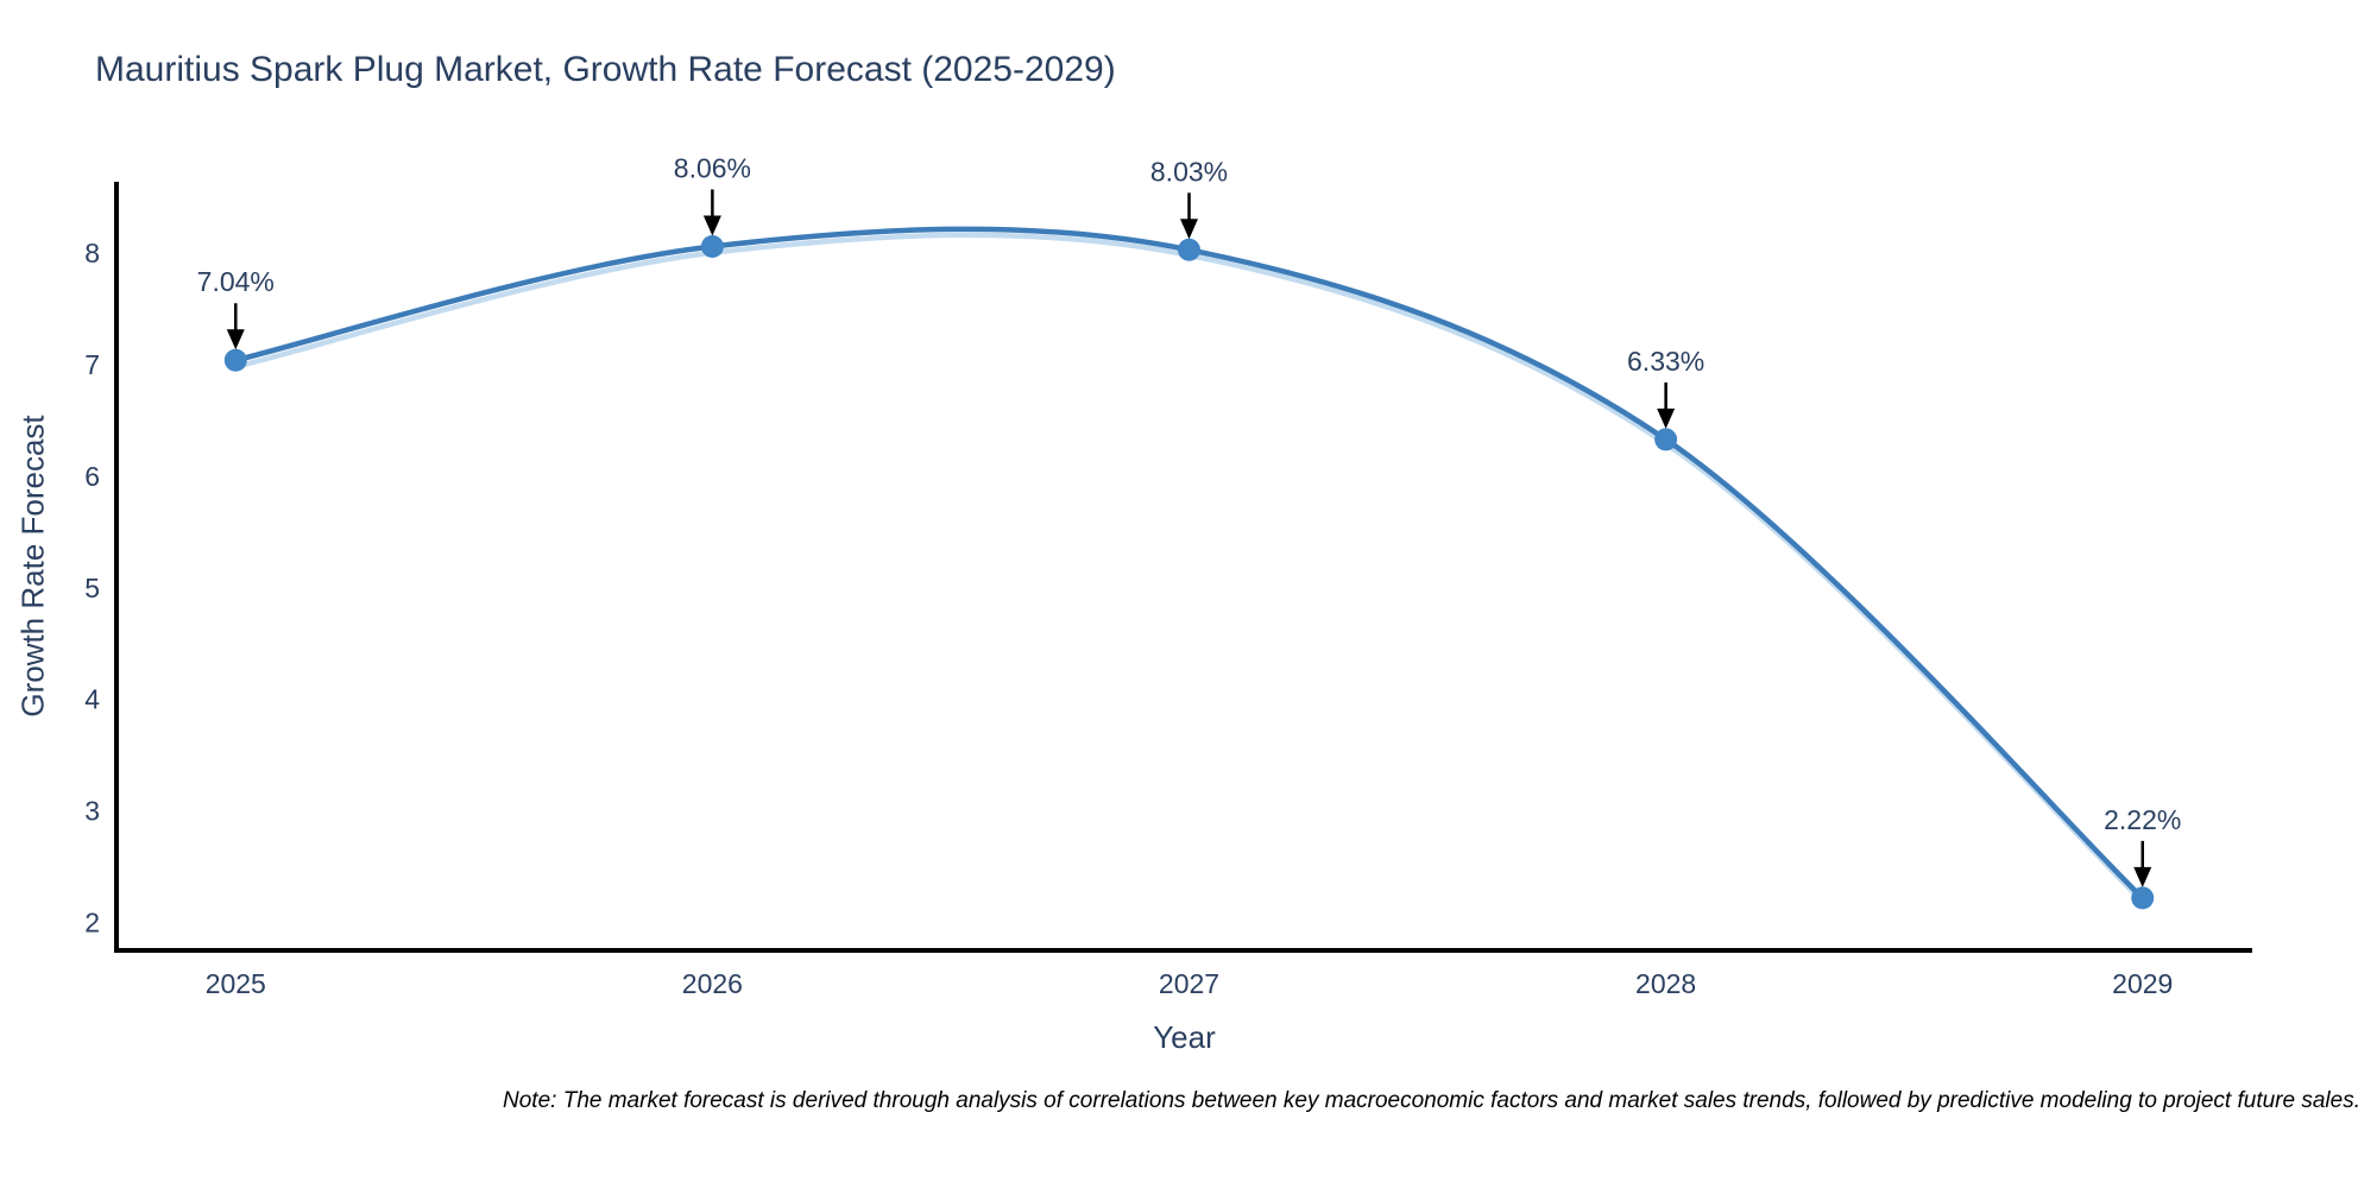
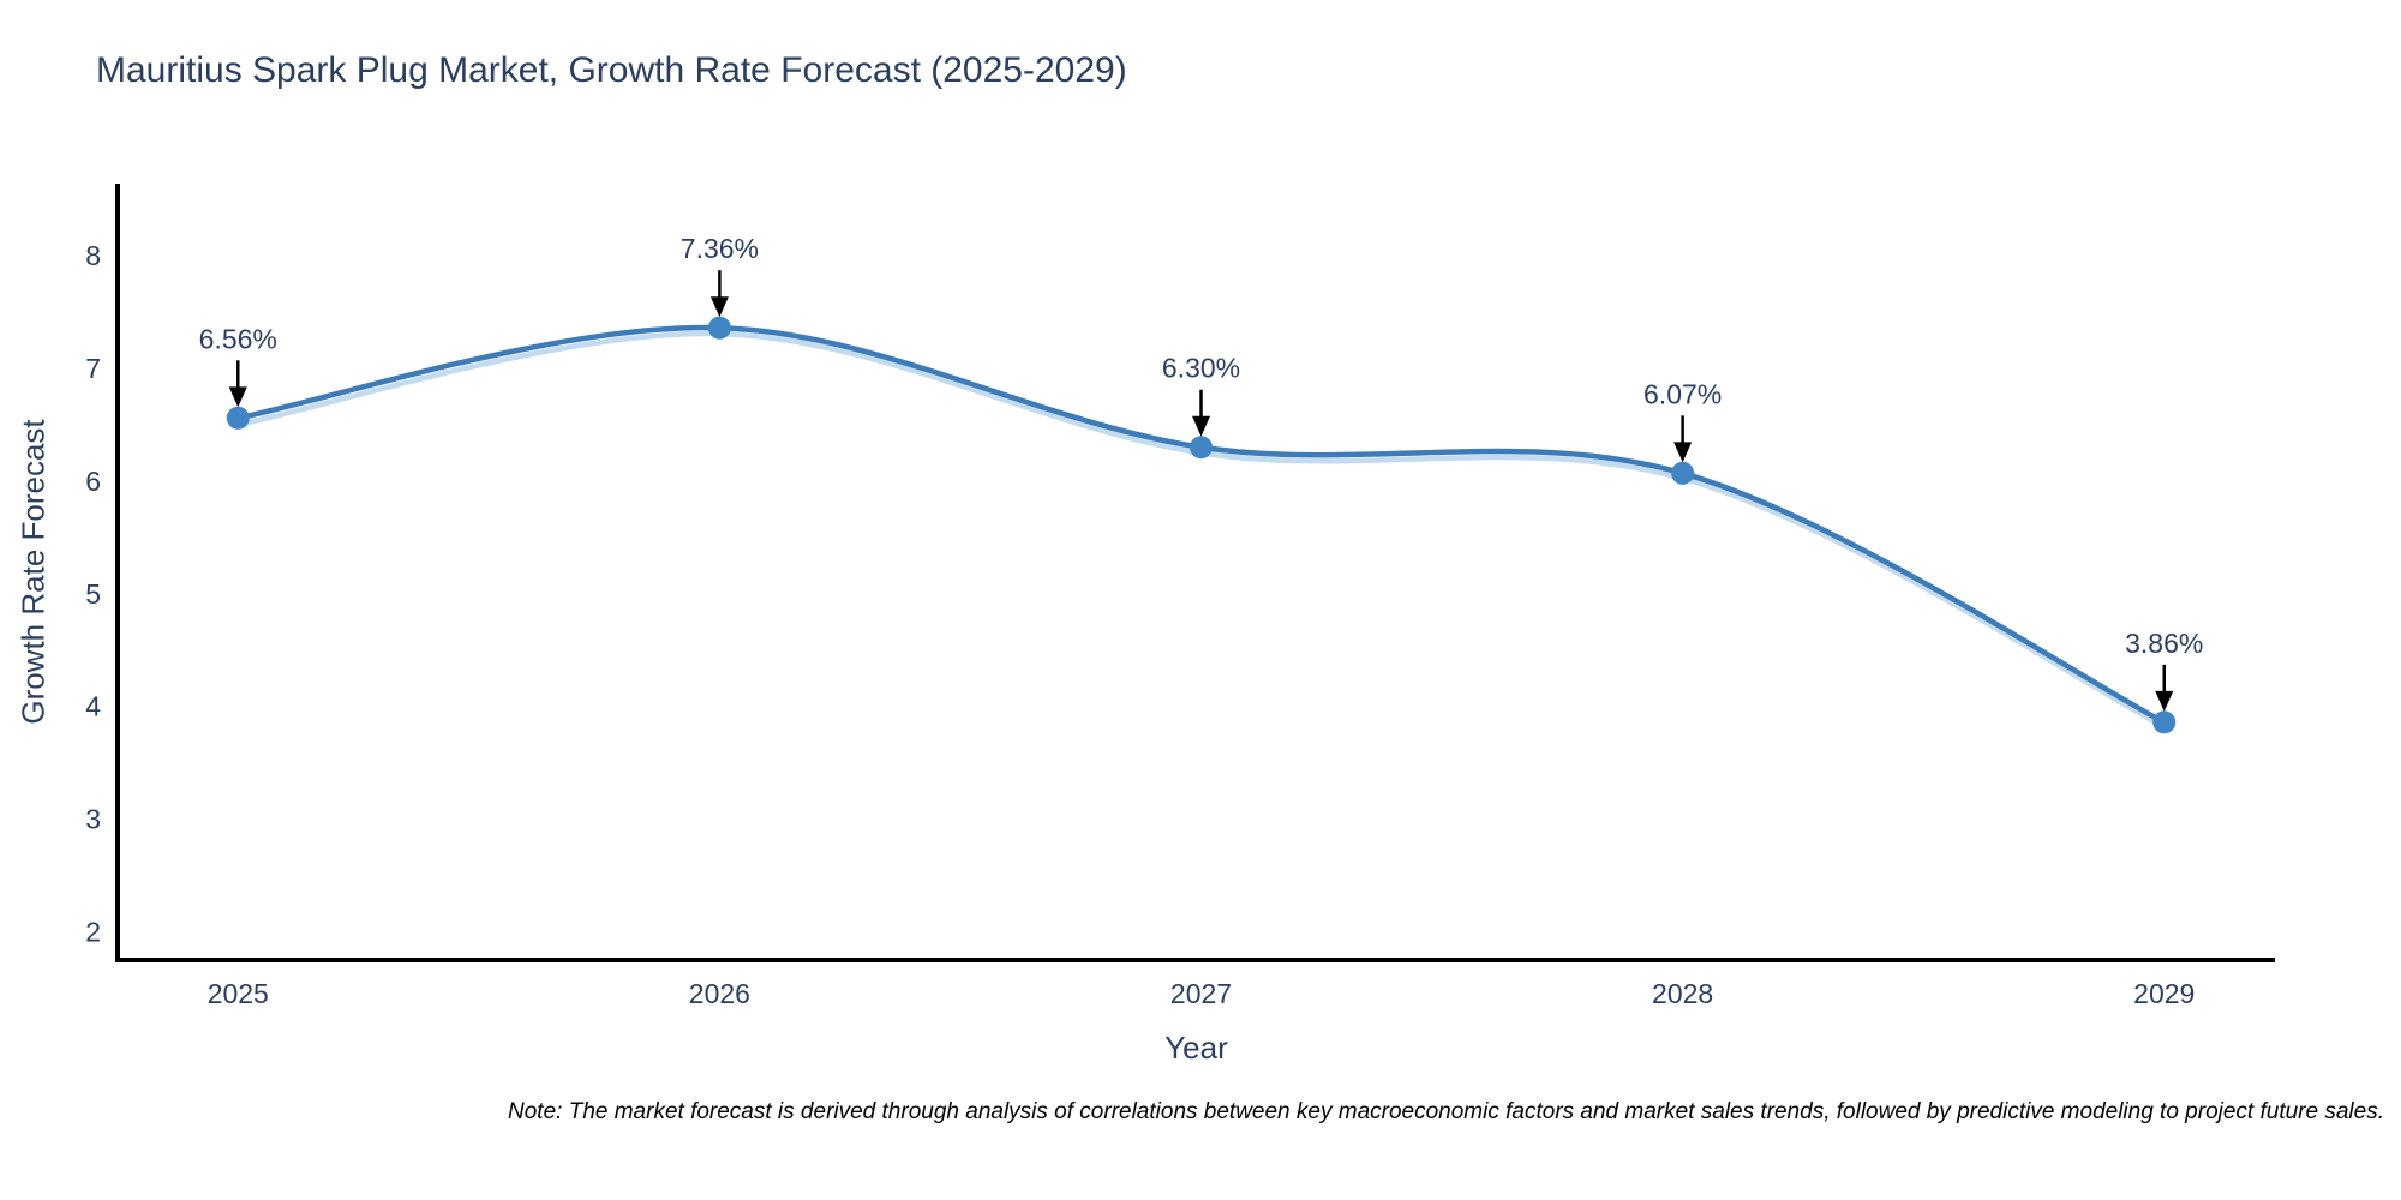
2025: 7.04% -> 6.56%
2026: 8.06% -> 7.36%
2027: 8.03% -> 6.30%
2028: 6.33% -> 6.07%
2029: 2.22% -> 3.86%
